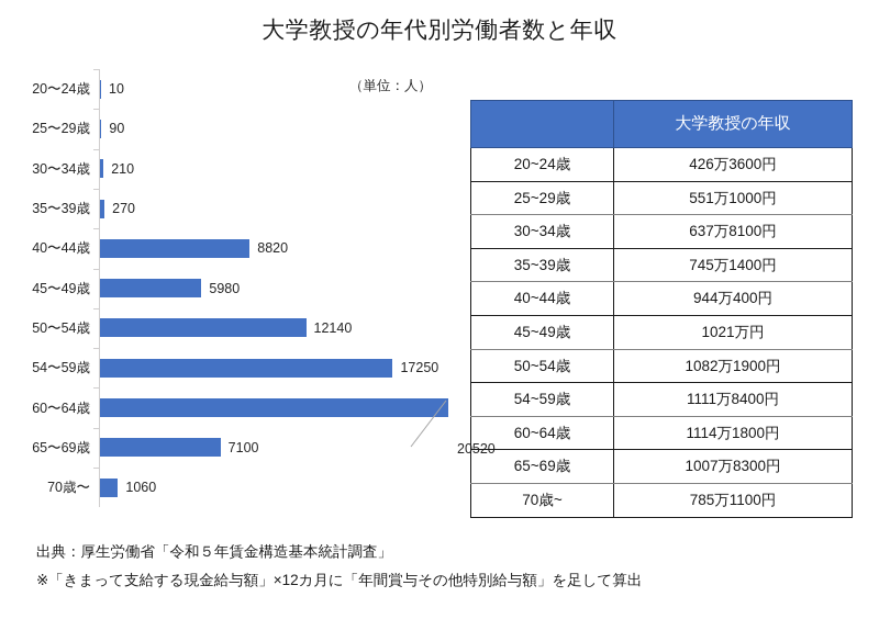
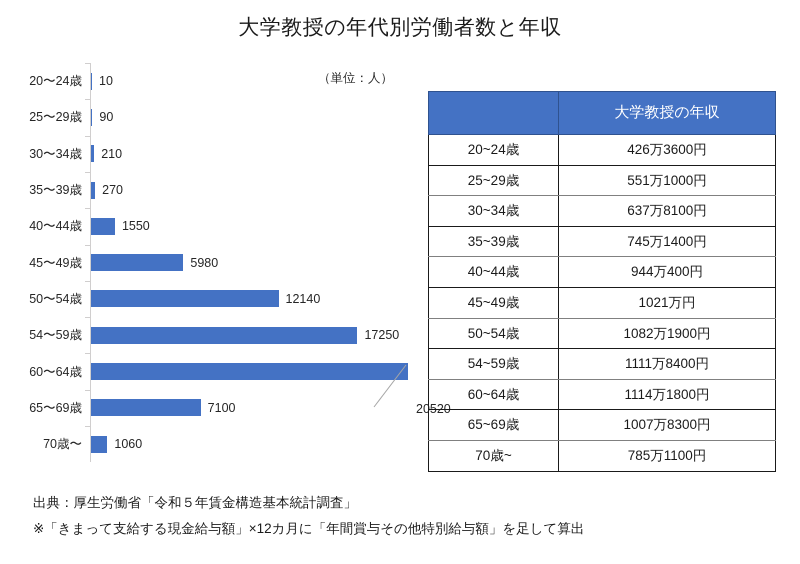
40〜44歳: 8820 -> 1550
